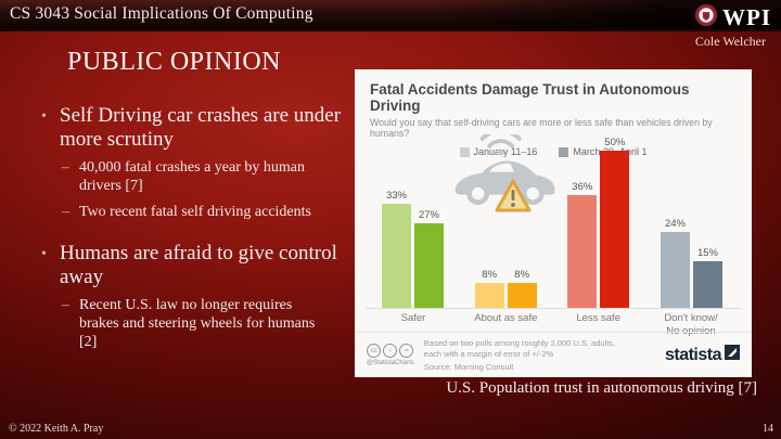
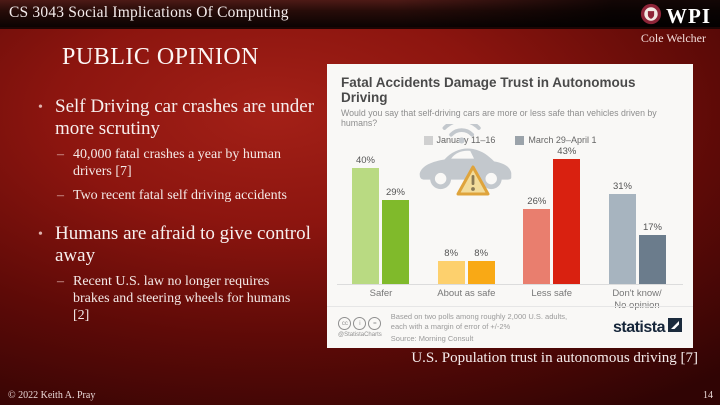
January 11–16/Safer: 33% -> 40%
March 29–April 1/Safer: 27% -> 29%
January 11–16/Less safe: 36% -> 26%
March 29–April 1/Less safe: 50% -> 43%
January 11–16/Don't know/ No opinion: 24% -> 31%
March 29–April 1/Don't know/ No opinion: 15% -> 17%
